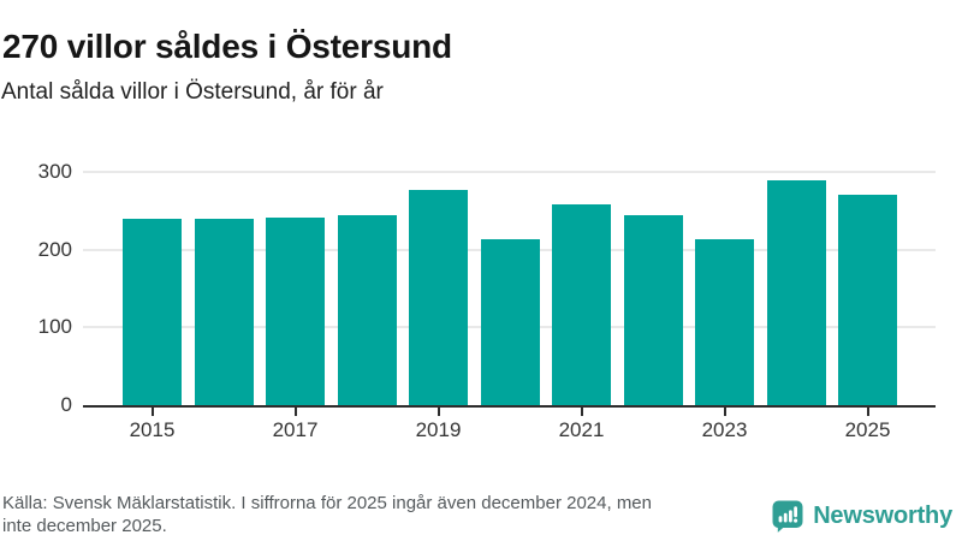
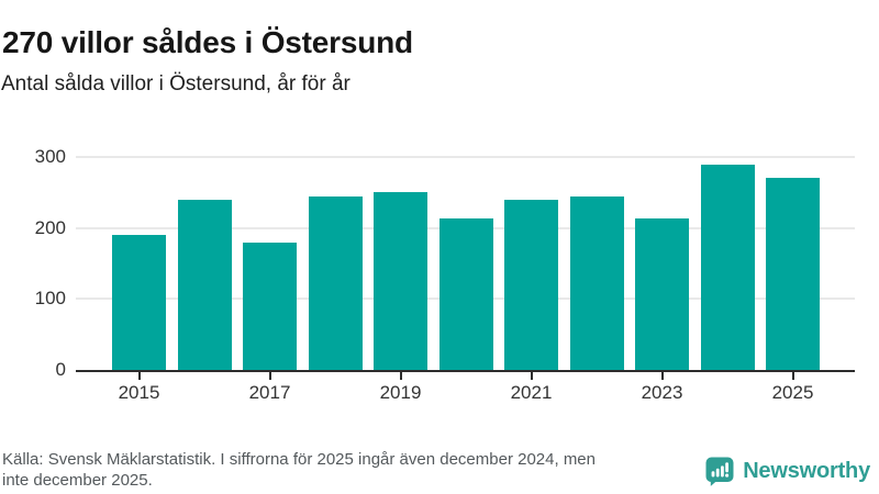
2015: 240 -> 190
2017: 240 -> 180
2019: 280 -> 250
2021: 260 -> 240
